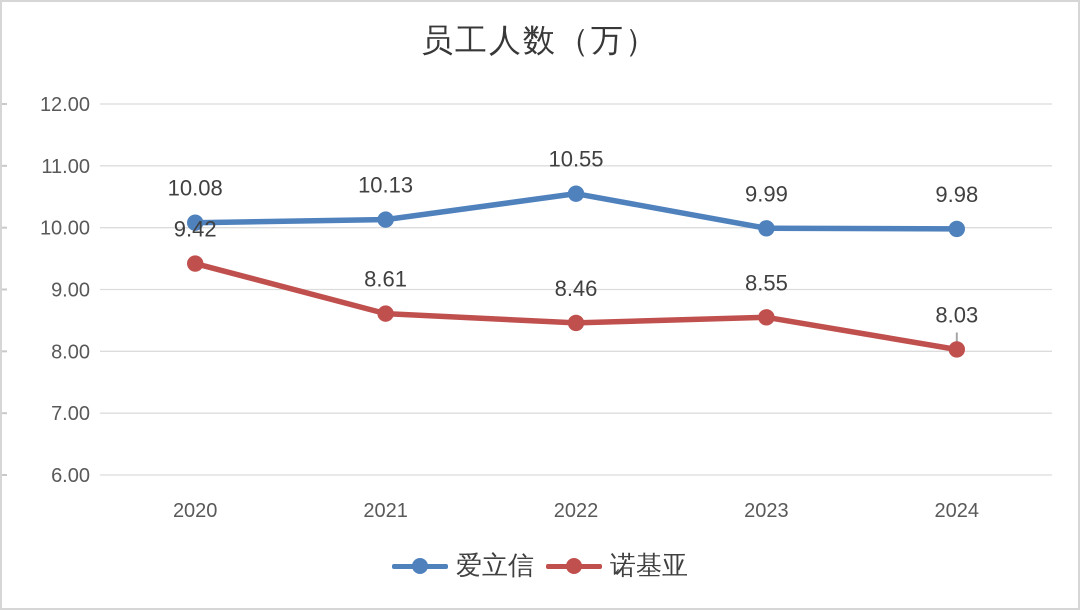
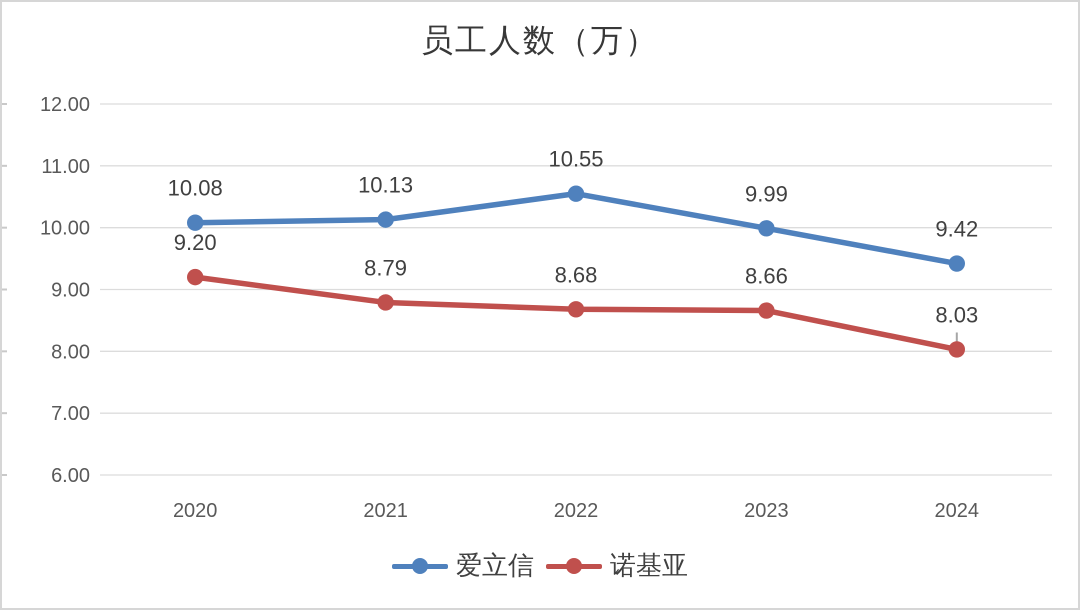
诺基亚/2020: 9.42 -> 9.20
诺基亚/2021: 8.61 -> 8.79
诺基亚/2022: 8.46 -> 8.68
诺基亚/2023: 8.55 -> 8.66
爱立信/2024: 9.98 -> 9.42
